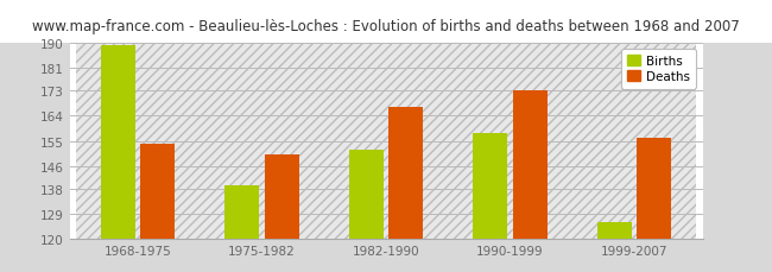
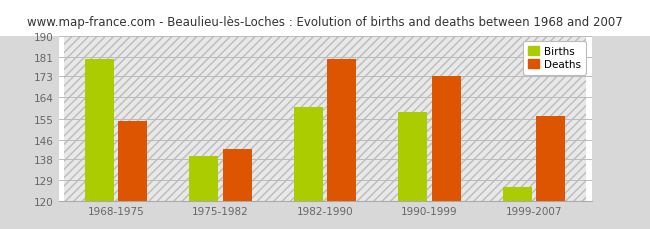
Births/1968-1975: 189 -> 180
Deaths/1975-1982: 150 -> 142
Births/1982-1990: 152 -> 160
Deaths/1982-1990: 167 -> 180
